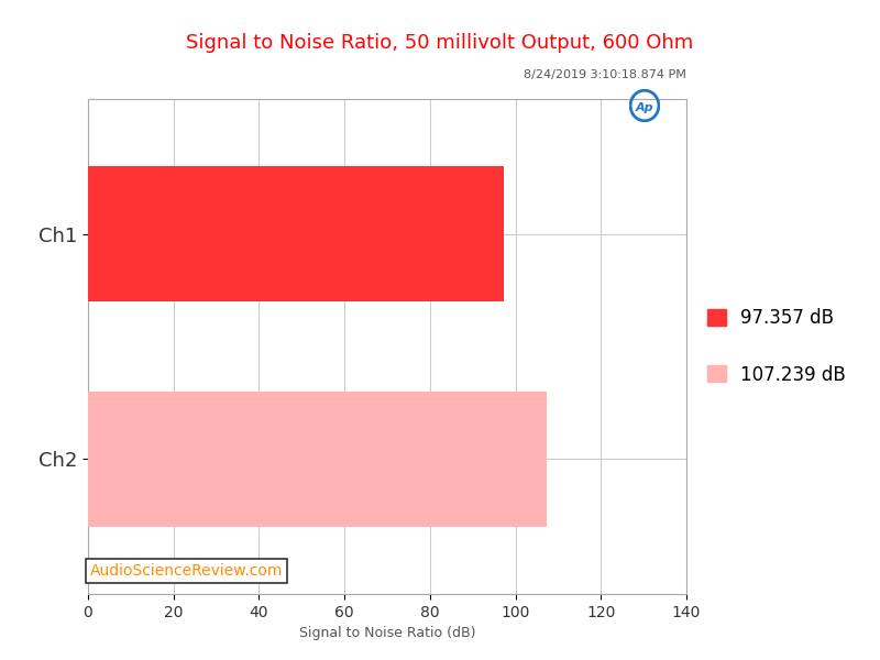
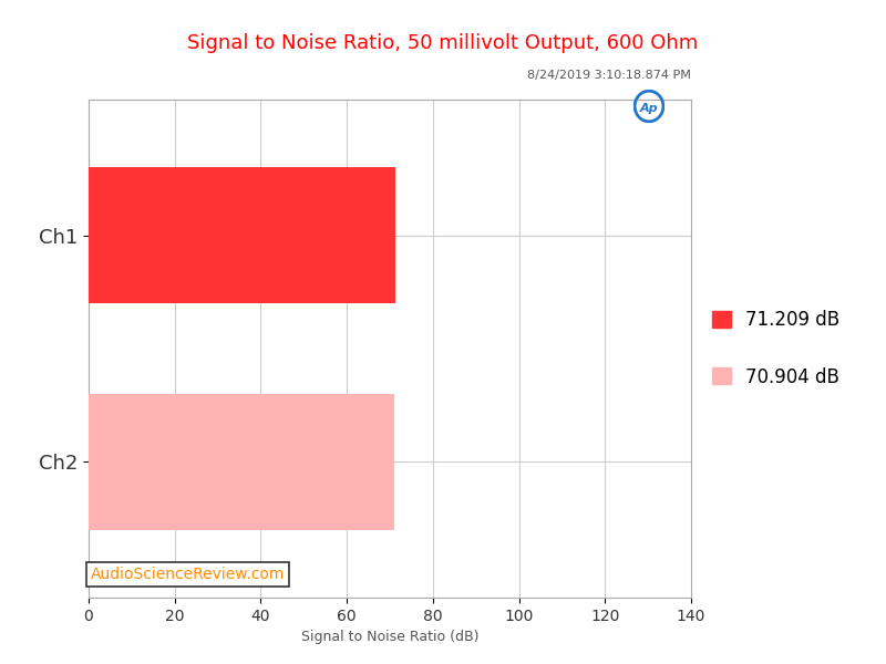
Ch1: 97.357 -> 71.209
Ch2: 107.239 -> 70.904
